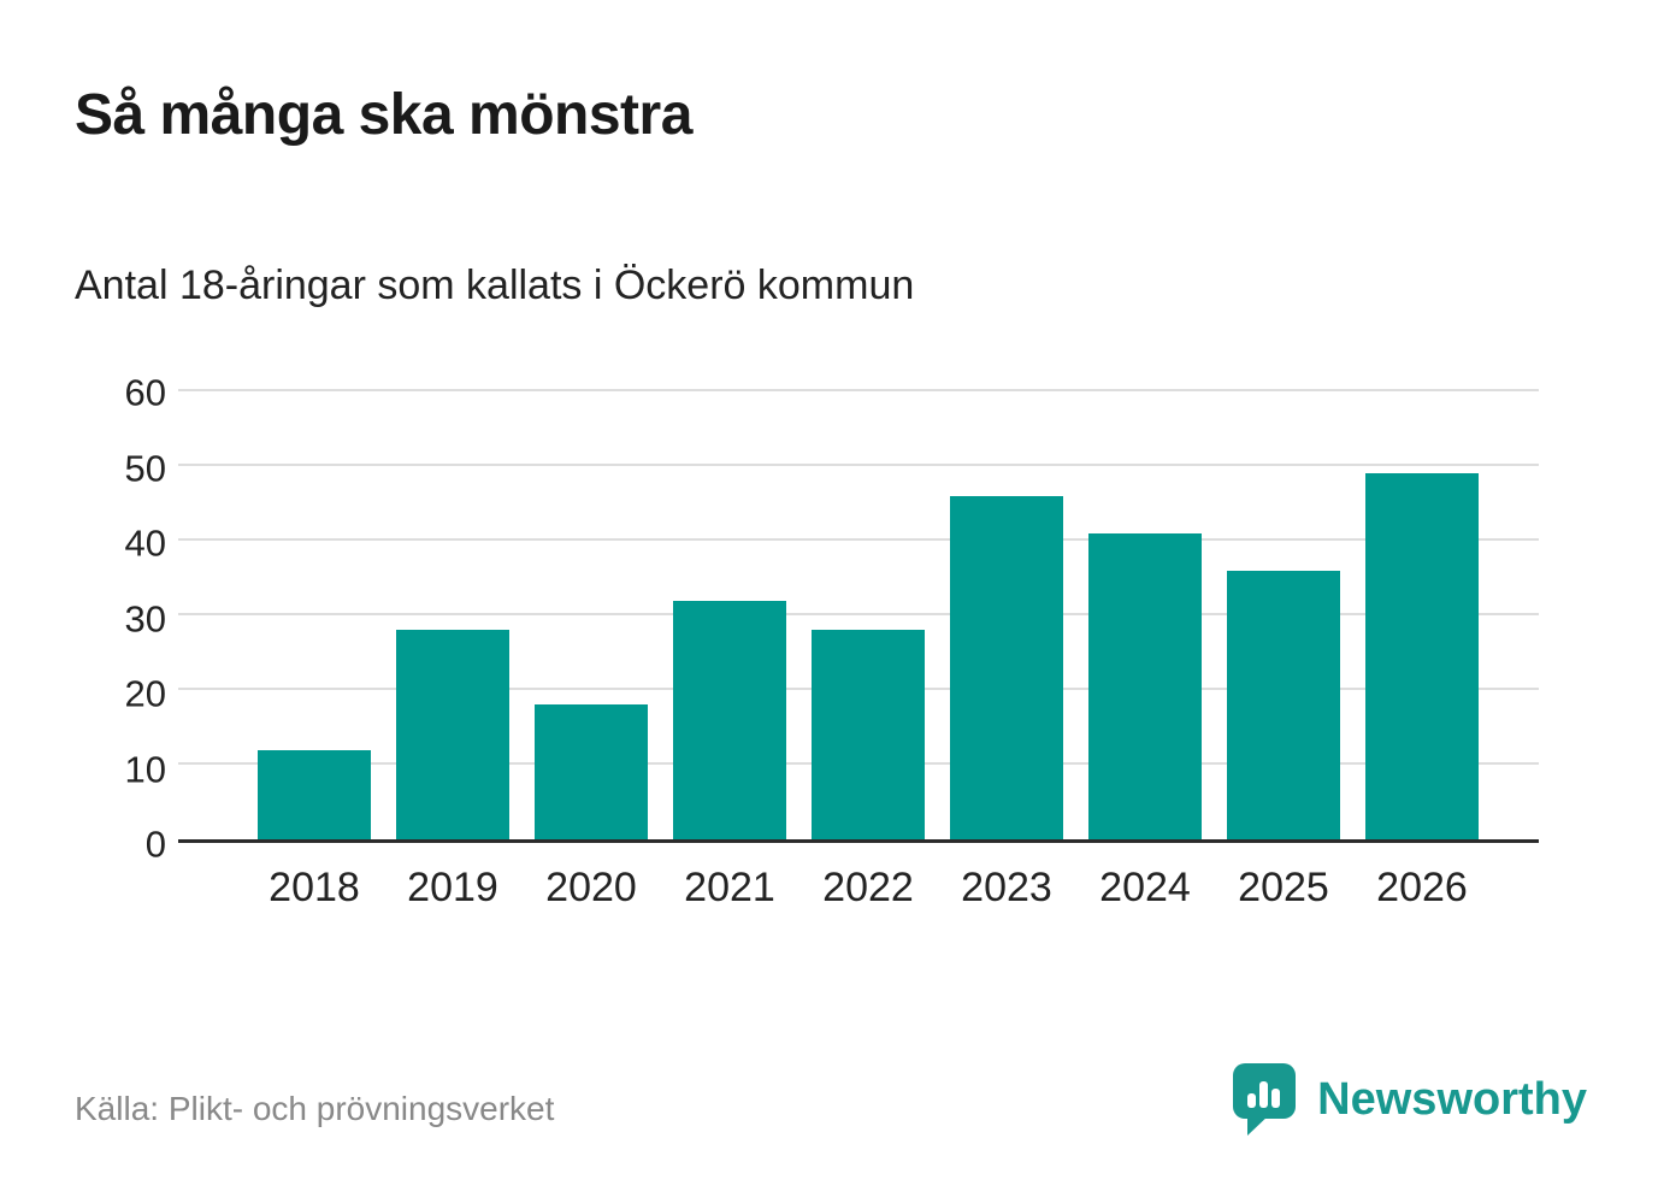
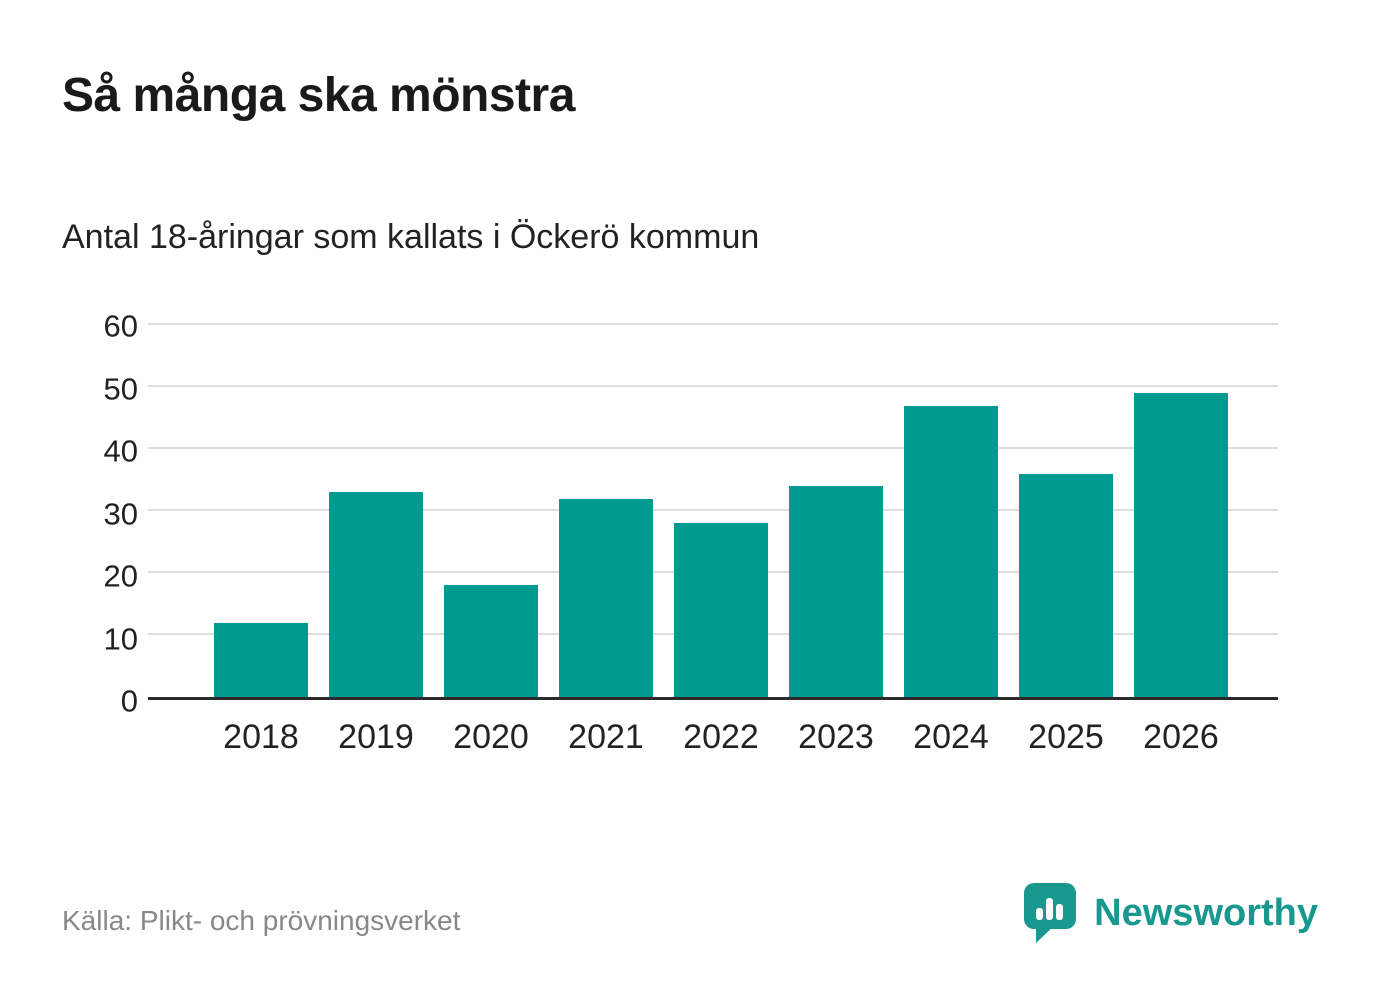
2019: 28 -> 33
2023: 46 -> 34
2024: 41 -> 47
